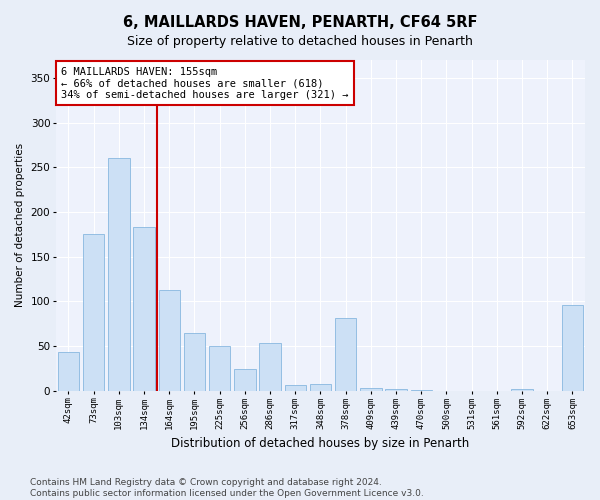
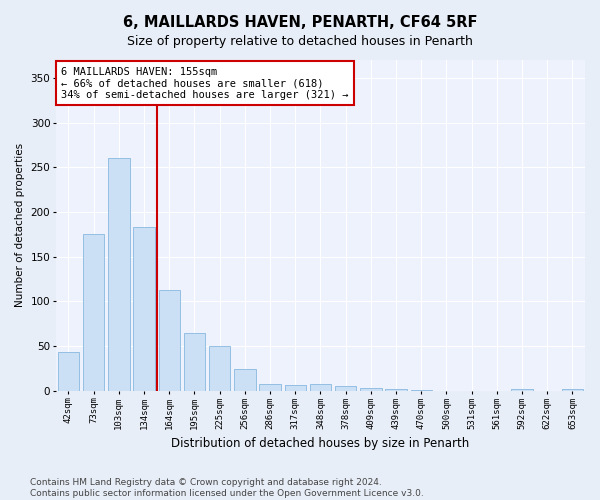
286sqm: 54 -> 8
378sqm: 82 -> 5
653sqm: 96 -> 2
